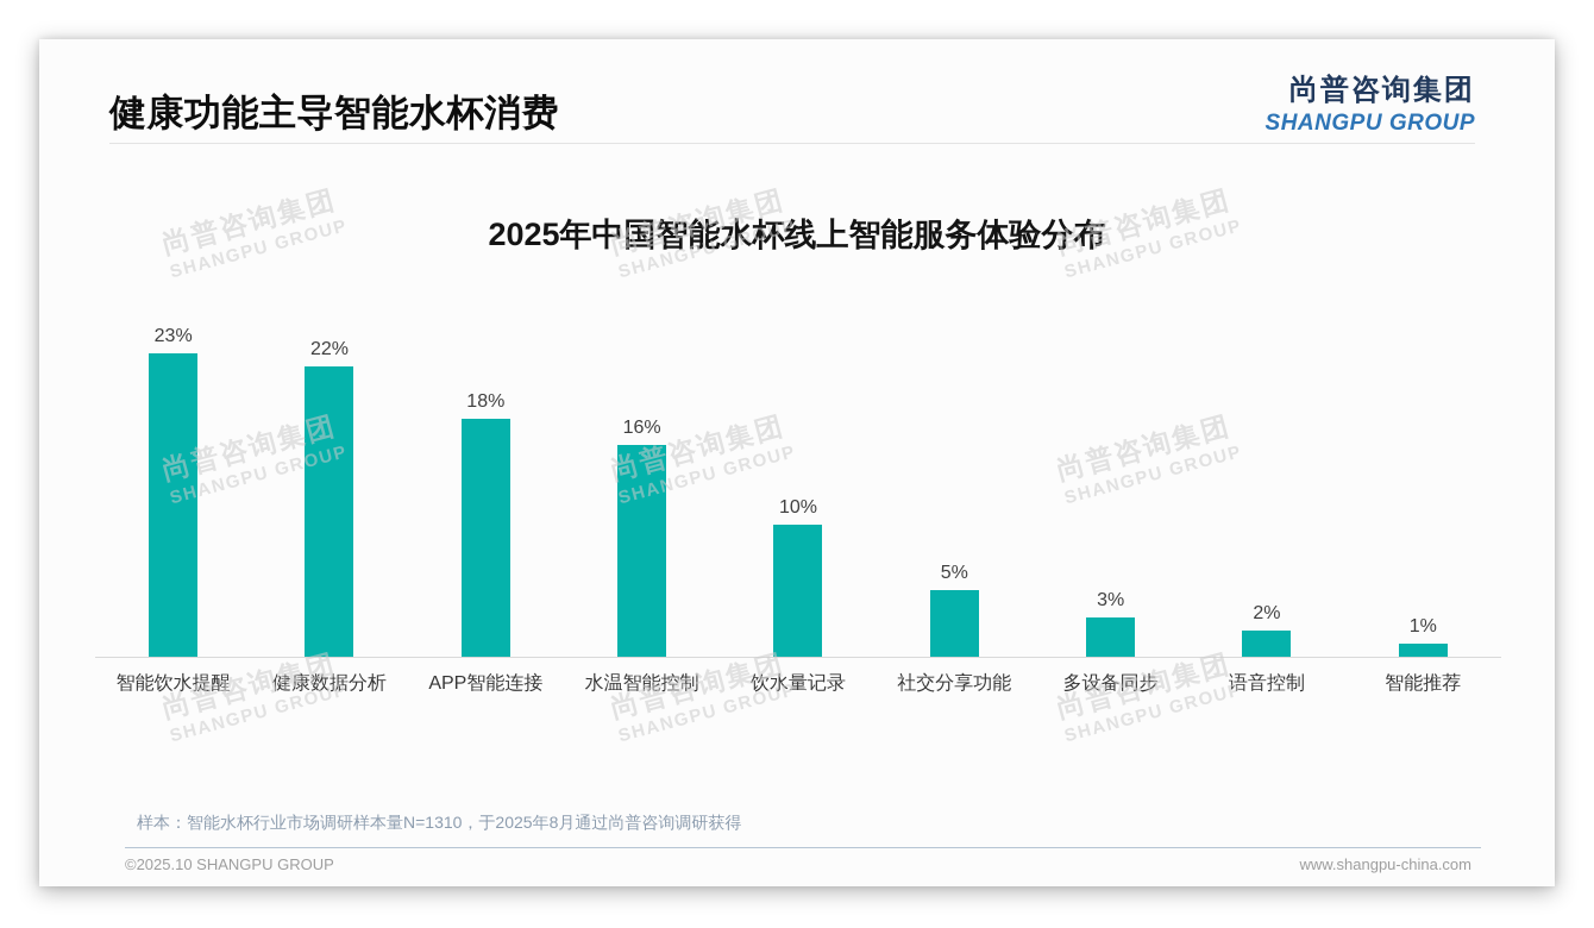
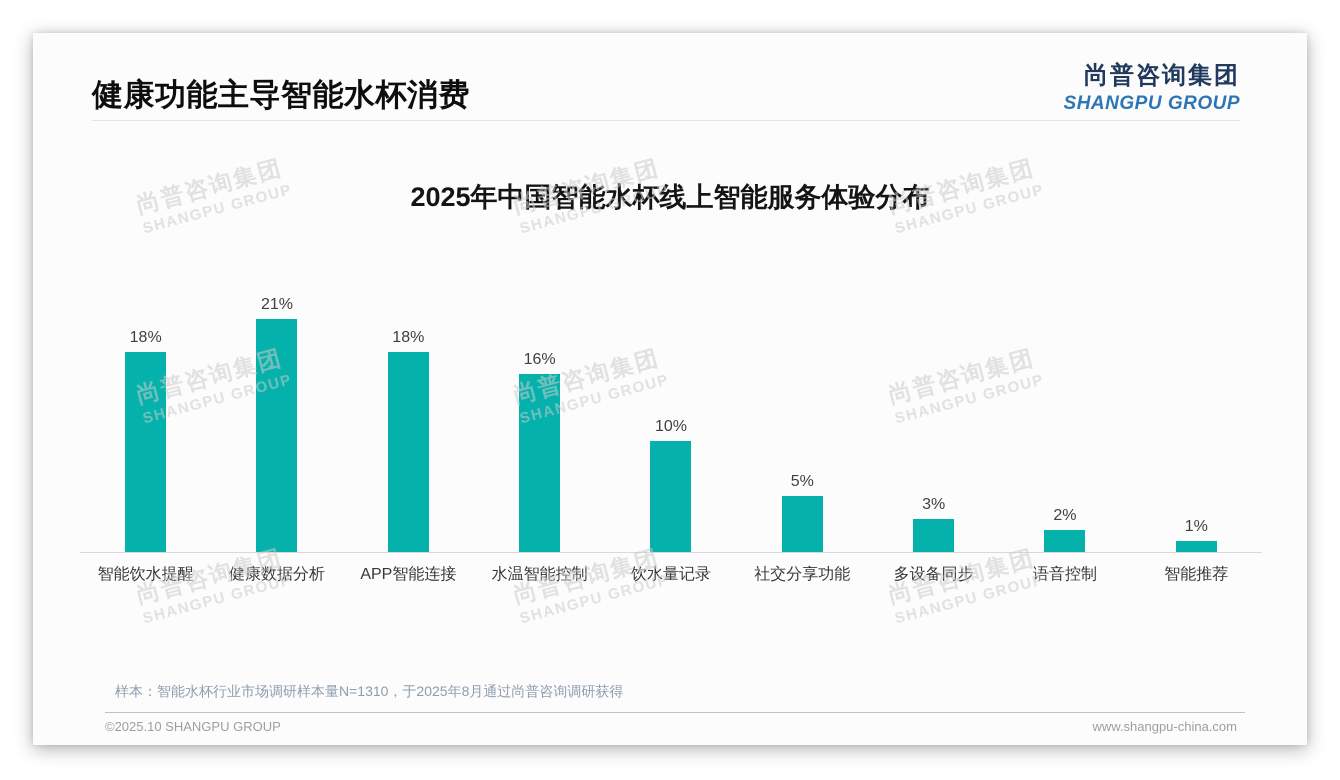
智能饮水提醒: 23% -> 18%
健康数据分析: 22% -> 21%
